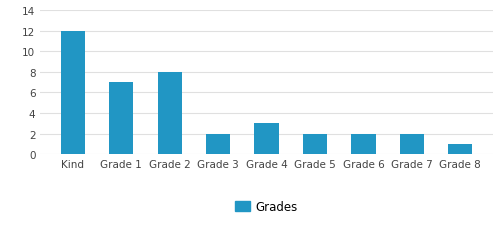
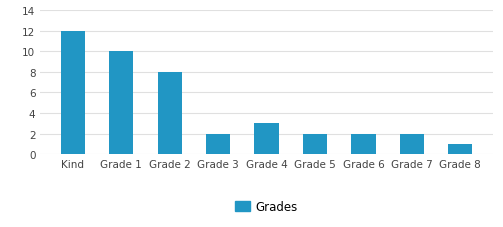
Grade 1: 7 -> 10
